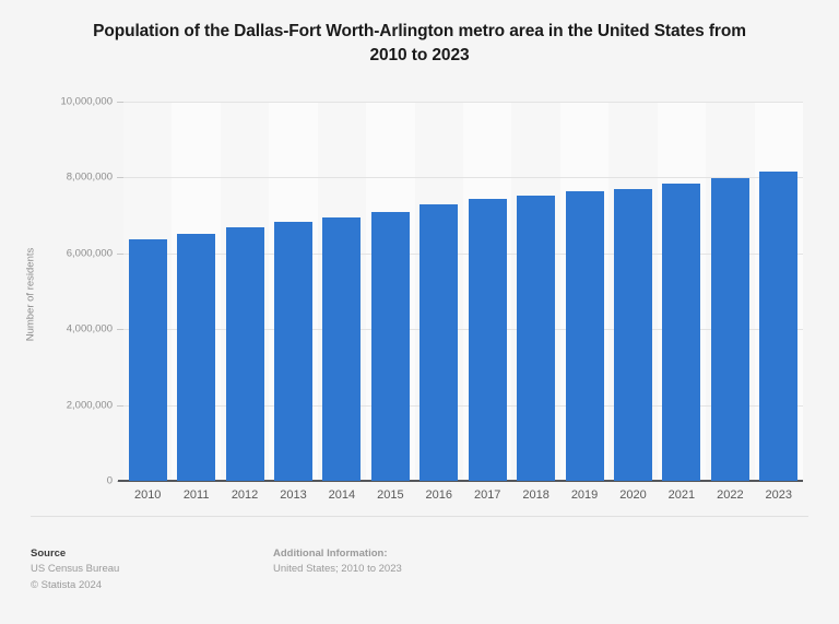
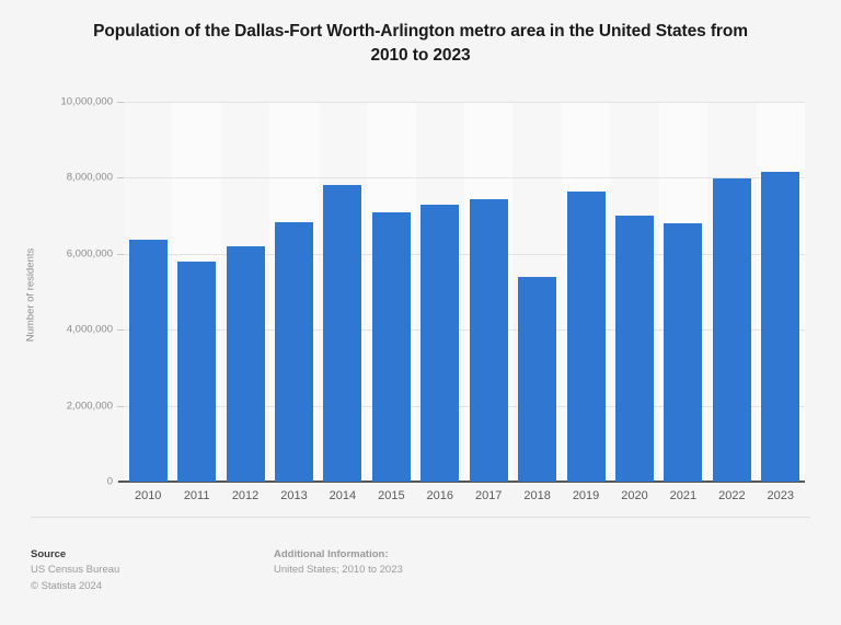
2011: 6500000 -> 5800000
2012: 6700000 -> 6200000
2014: 7000000 -> 7800000
2018: 7500000 -> 5400000
2020: 7700000 -> 7000000
2021: 7800000 -> 6800000
